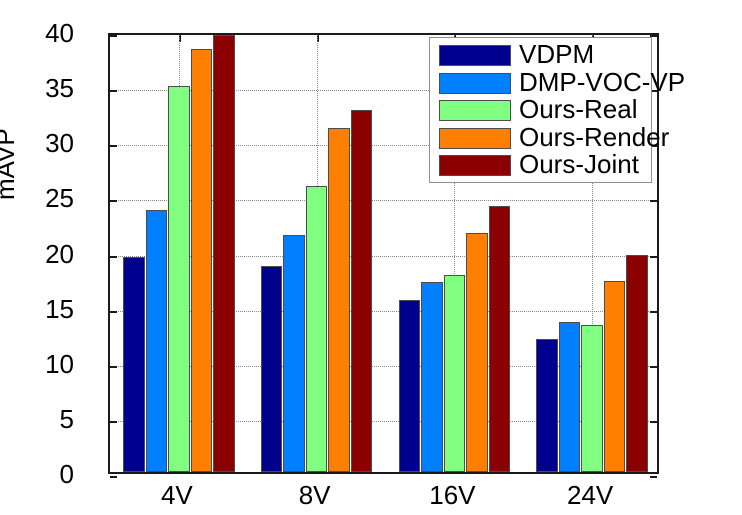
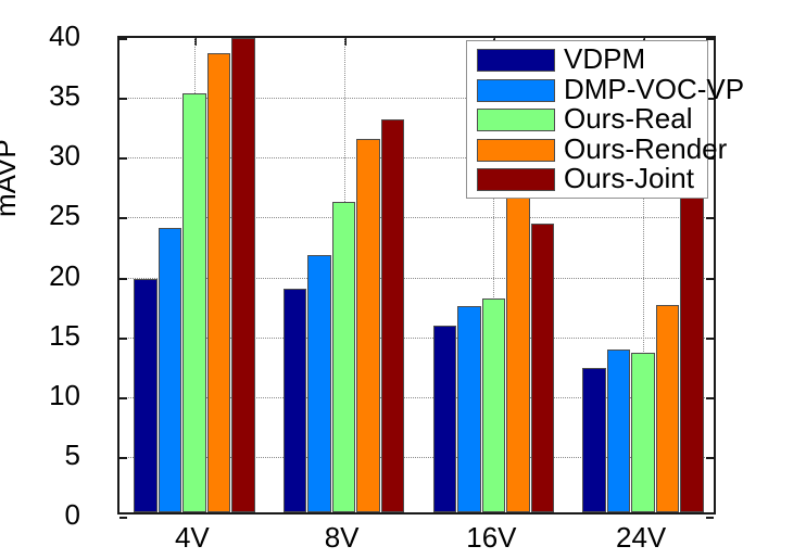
Ours-Render/16V: 21.7 -> 31.0
Ours-Joint/24V: 19.7 -> 27.8
